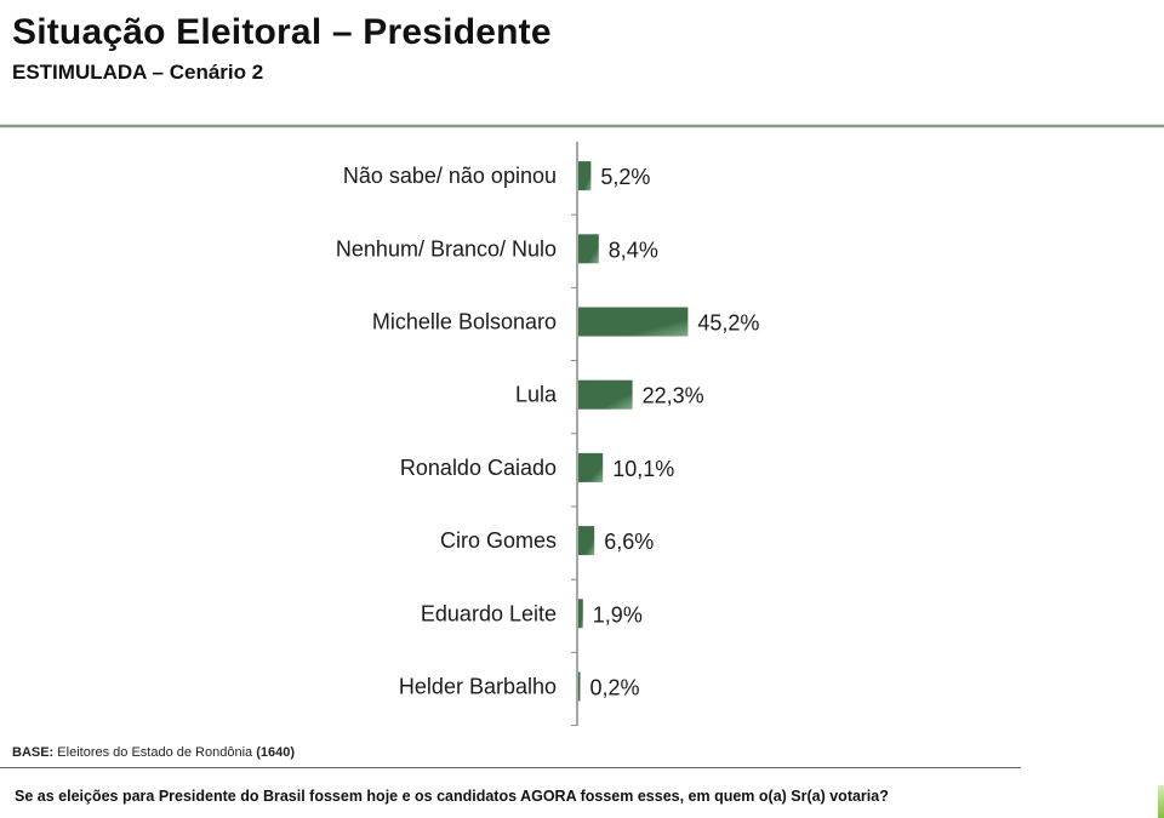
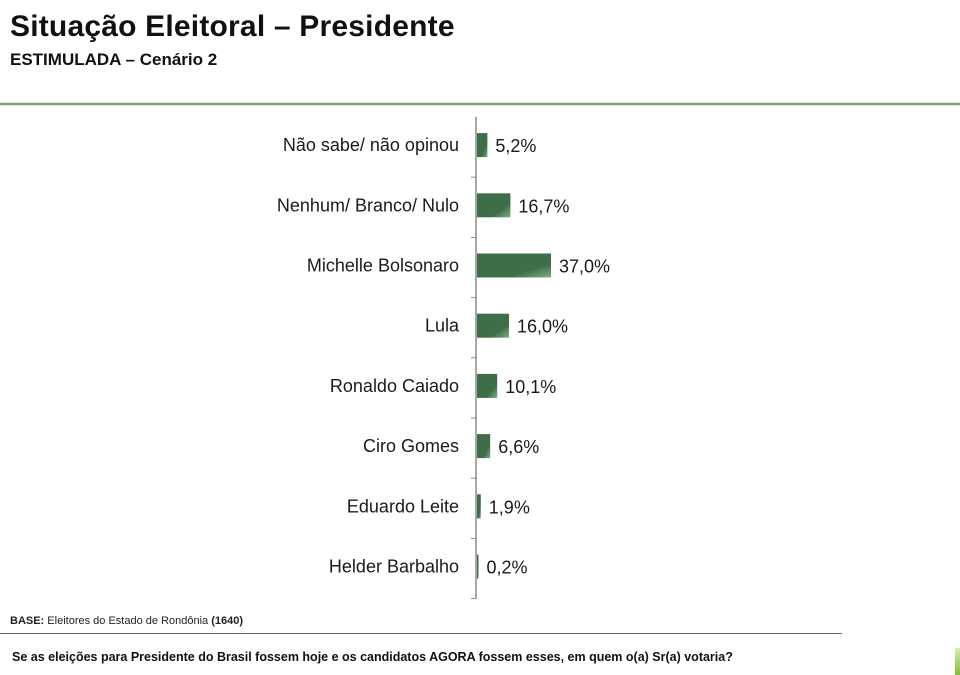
Nenhum/ Branco/ Nulo: 8,4% -> 16,7%
Michelle Bolsonaro: 45,2% -> 37,0%
Lula: 22,3% -> 16,0%
